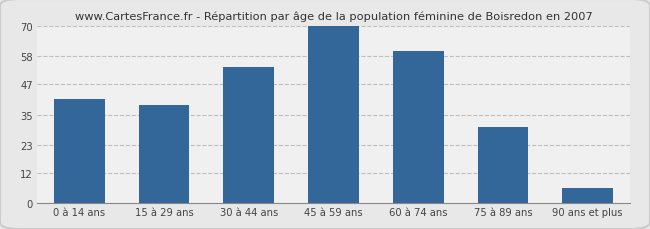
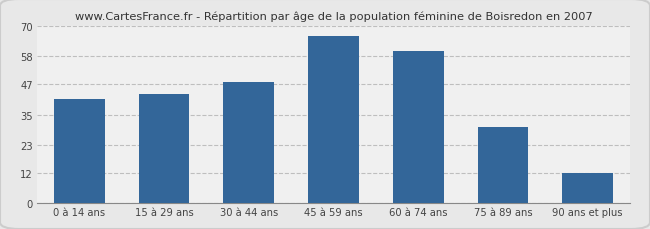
15 à 29 ans: 39 -> 43
30 à 44 ans: 54 -> 48
45 à 59 ans: 70 -> 66
90 ans et plus: 6 -> 12
